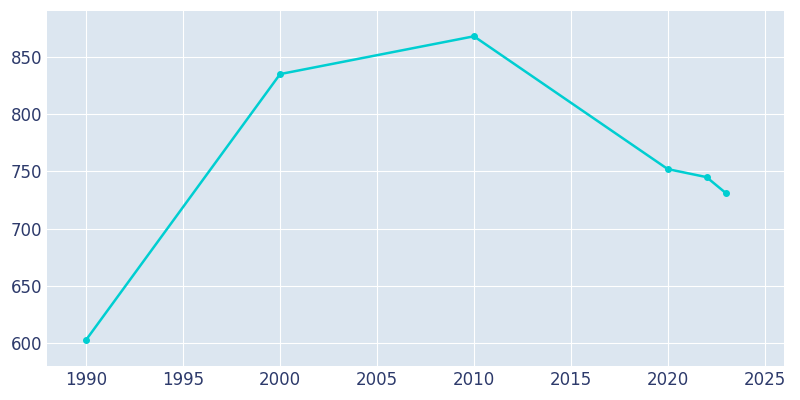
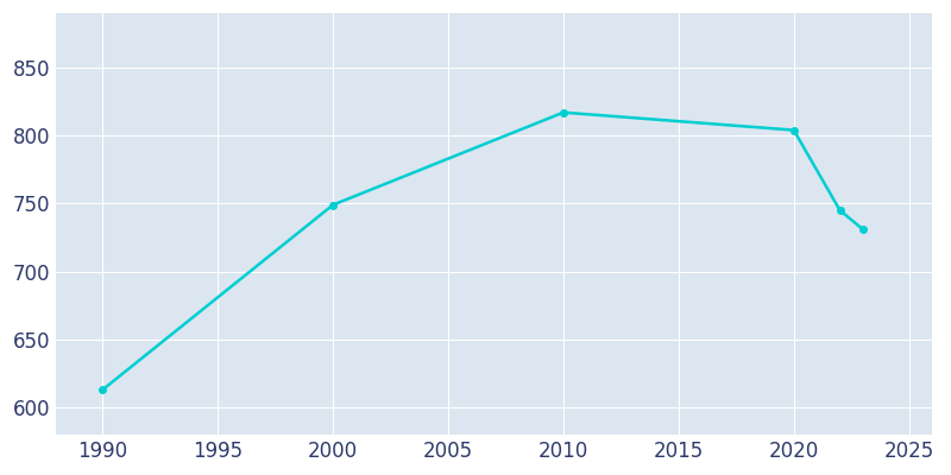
1990: 603 -> 613
2000: 835 -> 749
2010: 868 -> 817
2020: 752 -> 804
